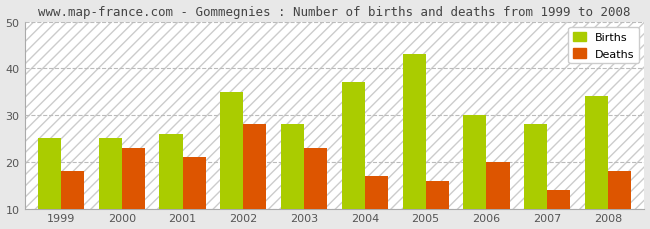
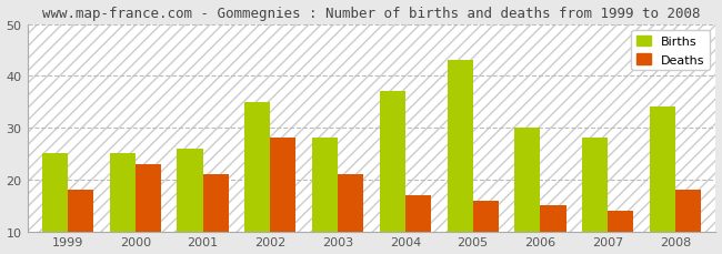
Deaths/2003: 23 -> 21
Deaths/2006: 20 -> 15
